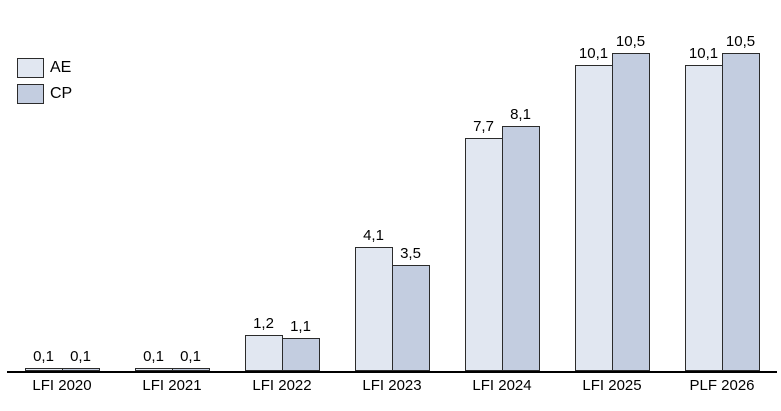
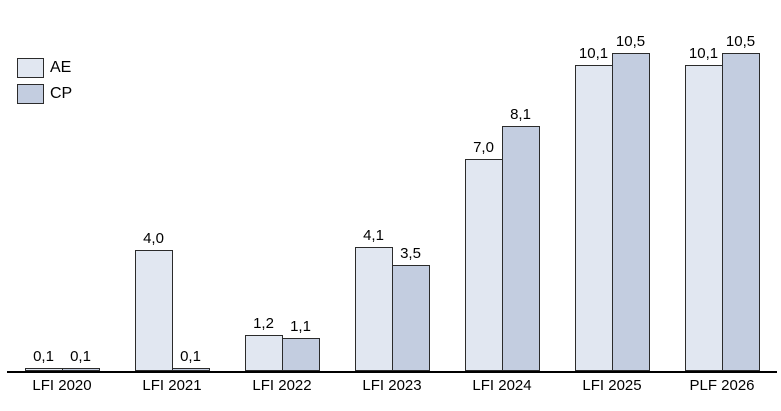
AE/LFI 2021: 0,1 -> 4,0
AE/LFI 2024: 7,7 -> 7,0
